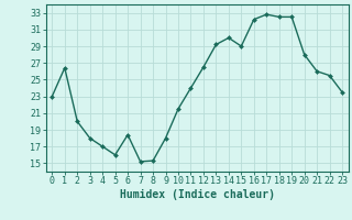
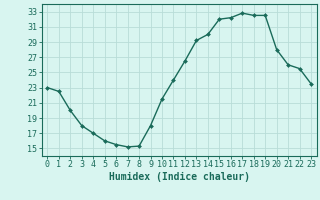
1: 26.4 -> 22.5
6: 18.4 -> 15.5
15: 29.0 -> 32.0
